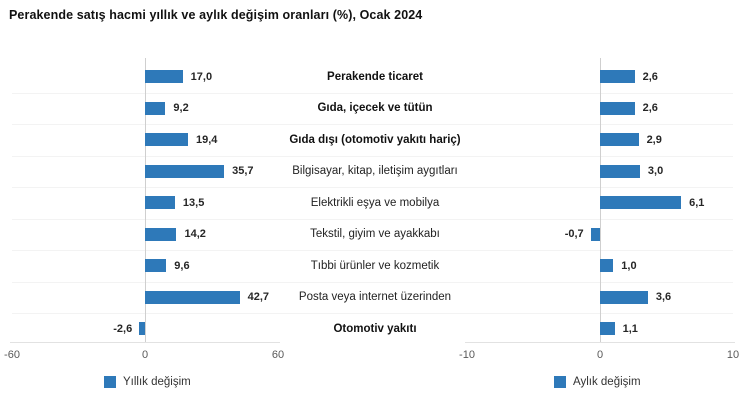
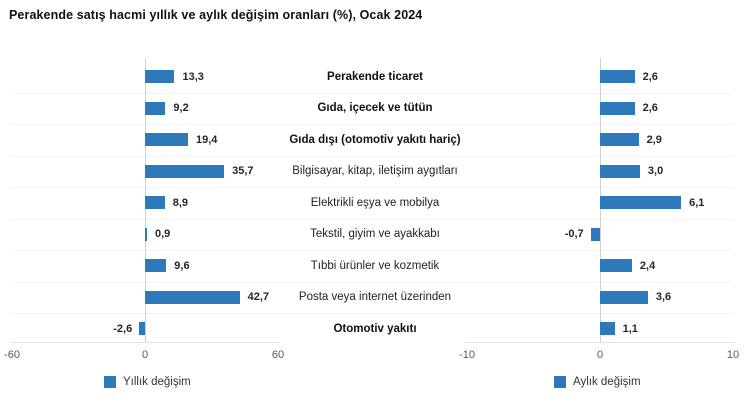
Yıllık değişim/Perakende ticaret: 17,0 -> 13,3
Yıllık değişim/Elektrikli eşya ve mobilya: 13,5 -> 8,9
Yıllık değişim/Tekstil, giyim ve ayakkabı: 14,2 -> 0,9
Aylık değişim/Tıbbi ürünler ve kozmetik: 1,0 -> 2,4
